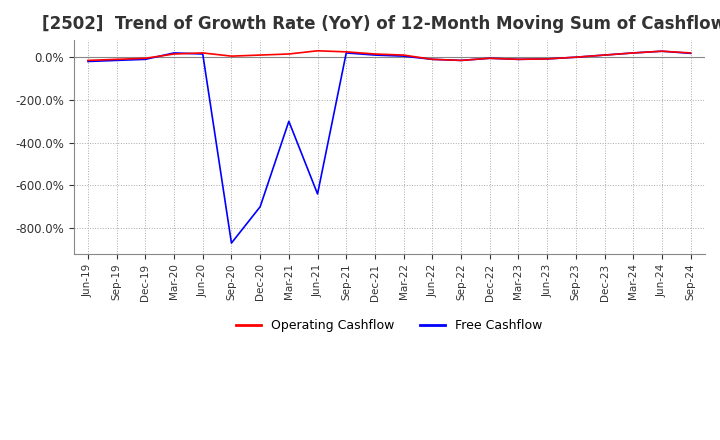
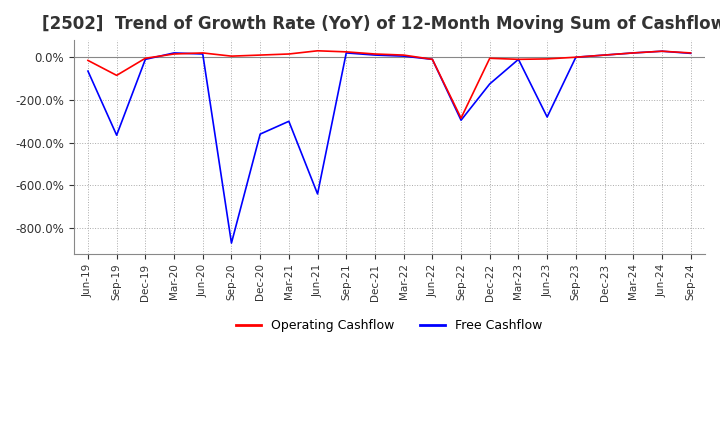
Free Cashflow/Jun-19: -20% -> -65%
Operating Cashflow/Sep-19: -10% -> -85%
Free Cashflow/Sep-19: -15% -> -365%
Free Cashflow/Dec-20: -700% -> -360%
Operating Cashflow/Sep-22: -15% -> -285%
Free Cashflow/Sep-22: -15% -> -295%
Free Cashflow/Dec-22: -5% -> -125%
Free Cashflow/Jun-23: -8% -> -280%
